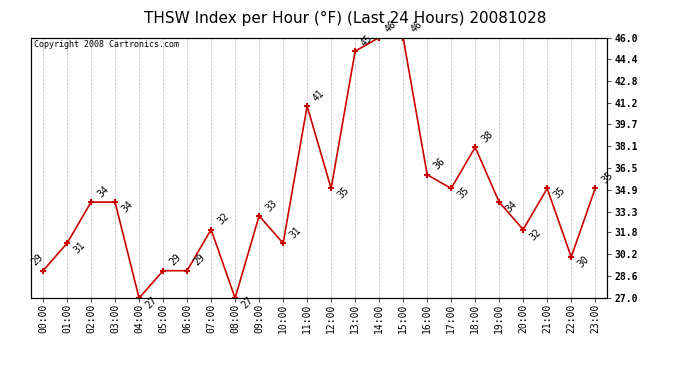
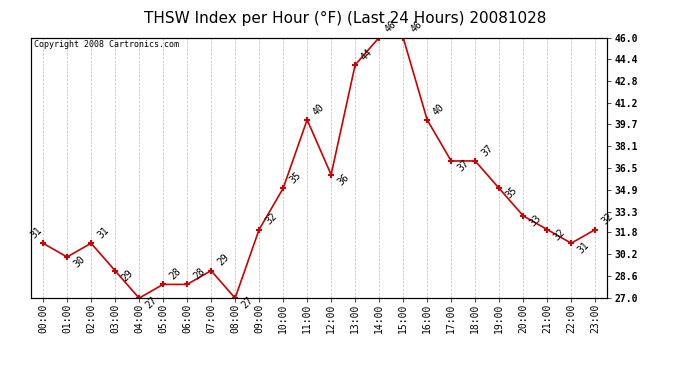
00:00: 29 -> 31
01:00: 31 -> 30
02:00: 34 -> 31
03:00: 34 -> 29
05:00: 29 -> 28
06:00: 29 -> 28
07:00: 32 -> 29
09:00: 33 -> 32
10:00: 31 -> 35
11:00: 41 -> 40
12:00: 35 -> 36
13:00: 45 -> 44
16:00: 36 -> 40
17:00: 35 -> 37
18:00: 38 -> 37
19:00: 34 -> 35
20:00: 32 -> 33
21:00: 35 -> 32
22:00: 30 -> 31
23:00: 35 -> 32
